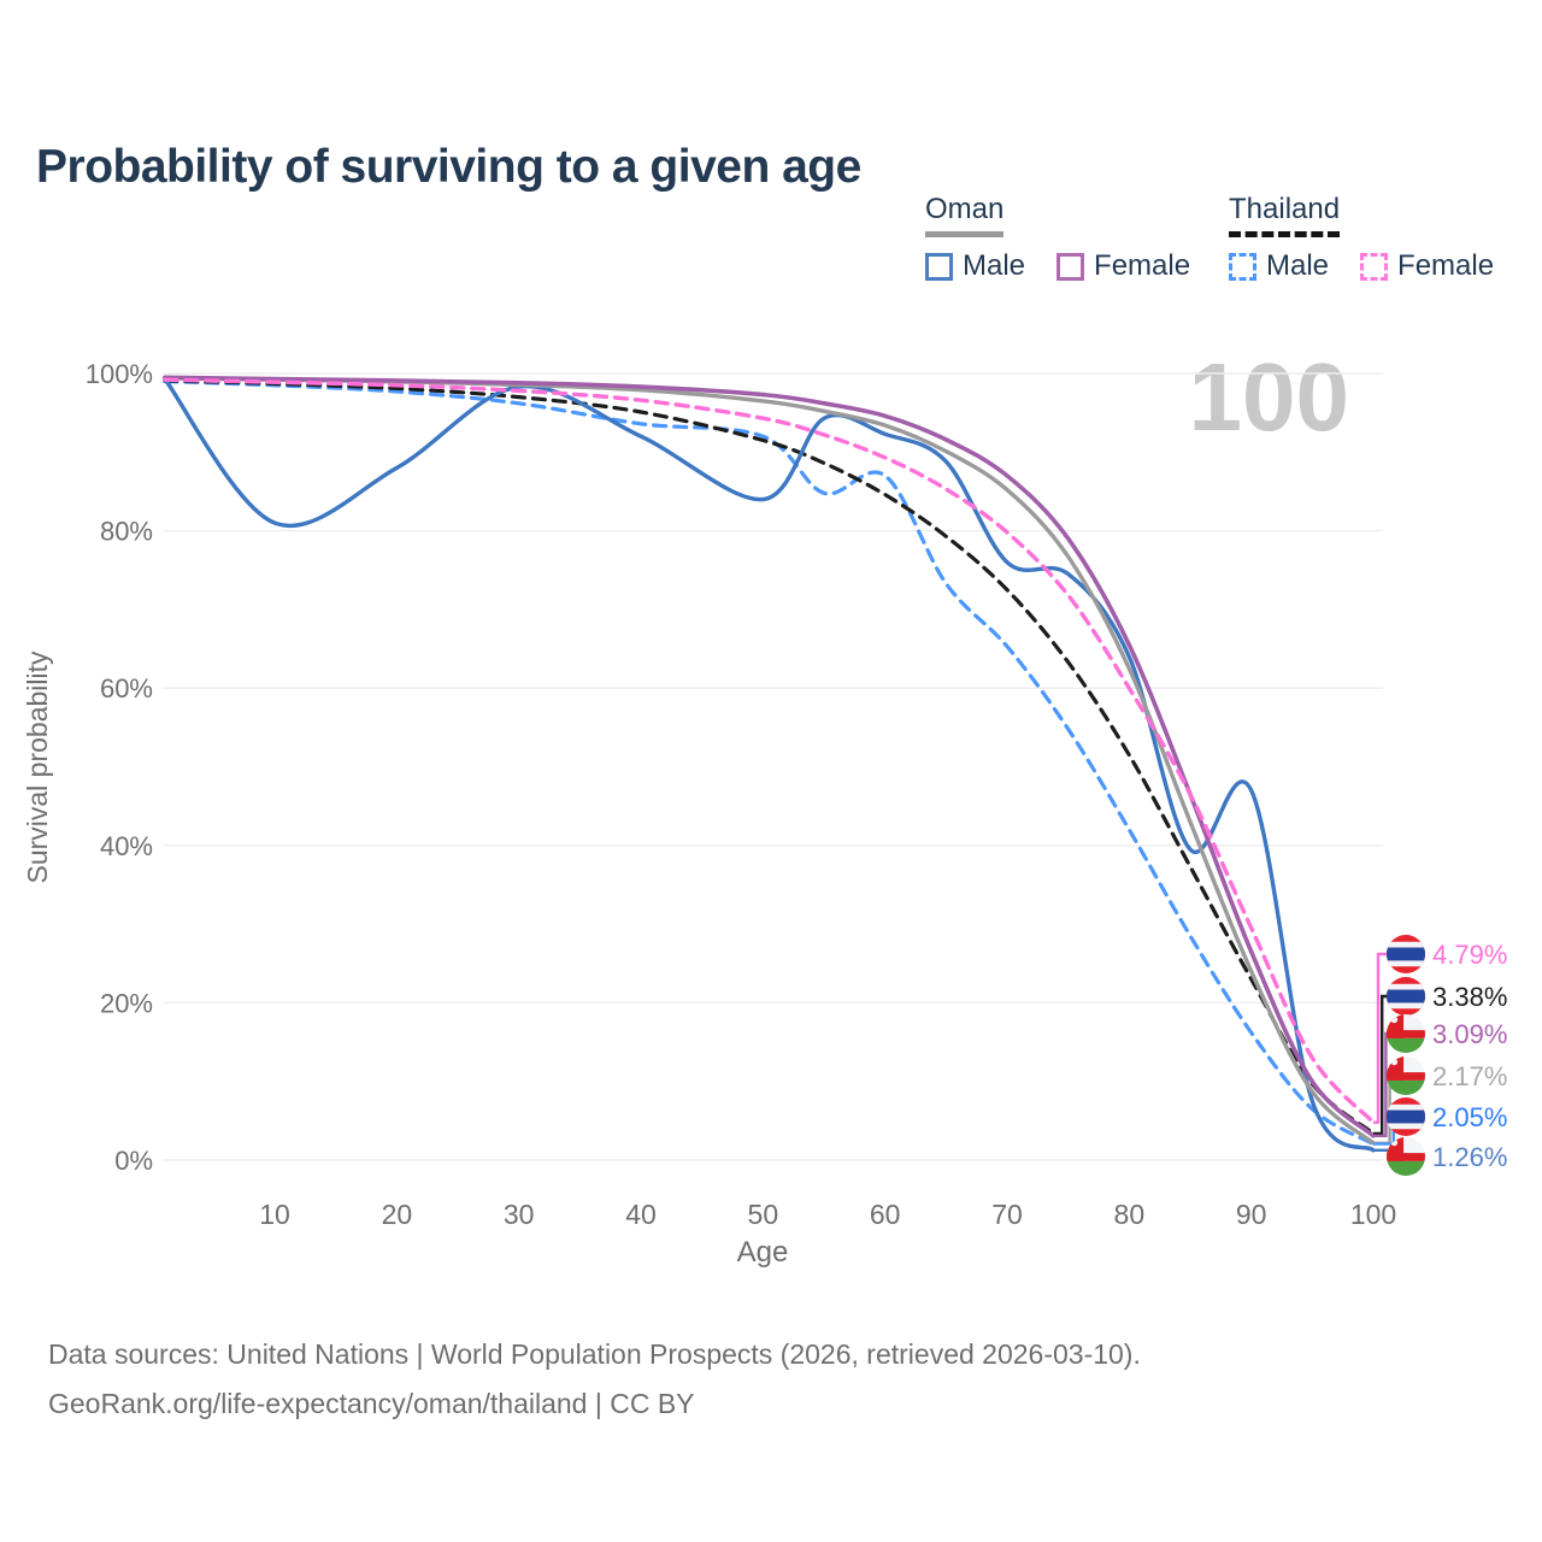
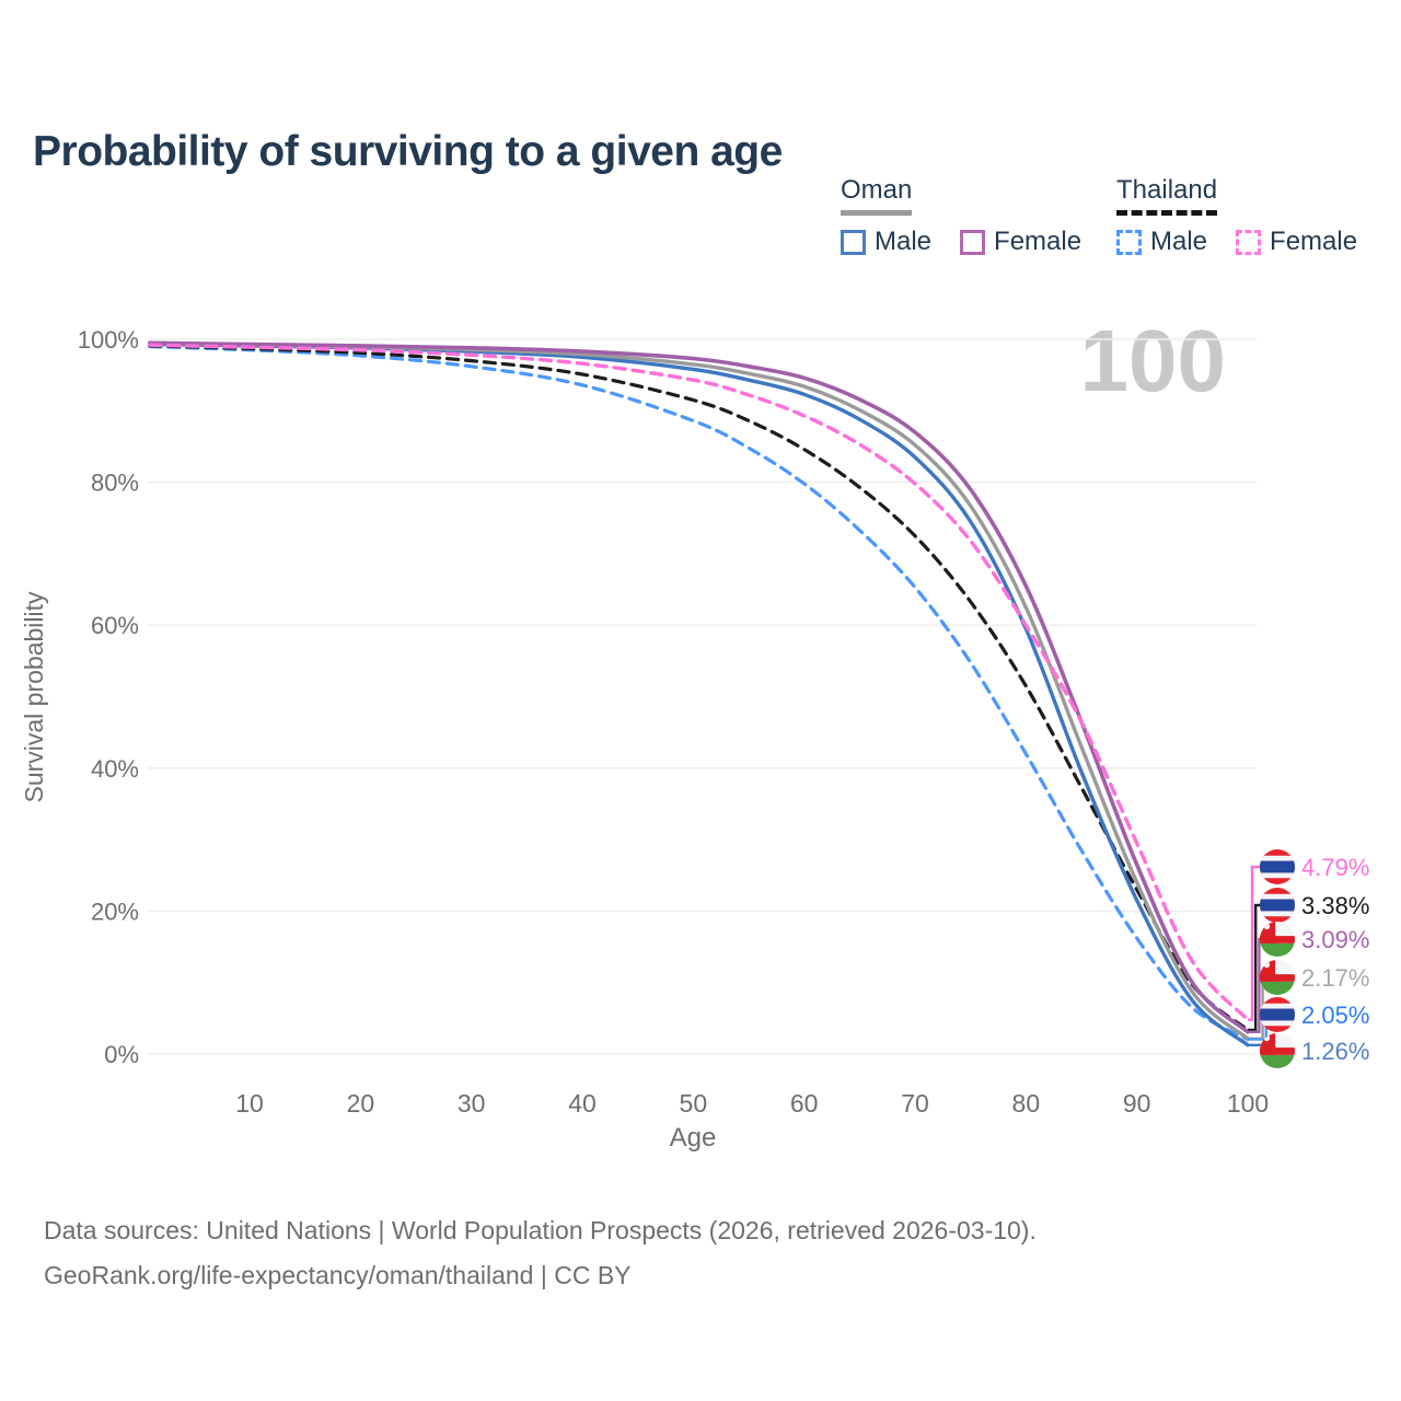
Oman Male/10: 81% -> 99%
Oman Male/20: 88% -> 99%
Oman Male/40: 92% -> 98%
Thailand Male/50: 92% -> 89%
Oman Male/50: 84% -> 96%
Thailand Male/60: 87% -> 80%
Oman Male/70: 76% -> 84%
Oman Male/80: 64% -> 60%
Oman Male/90: 47% -> 22%
